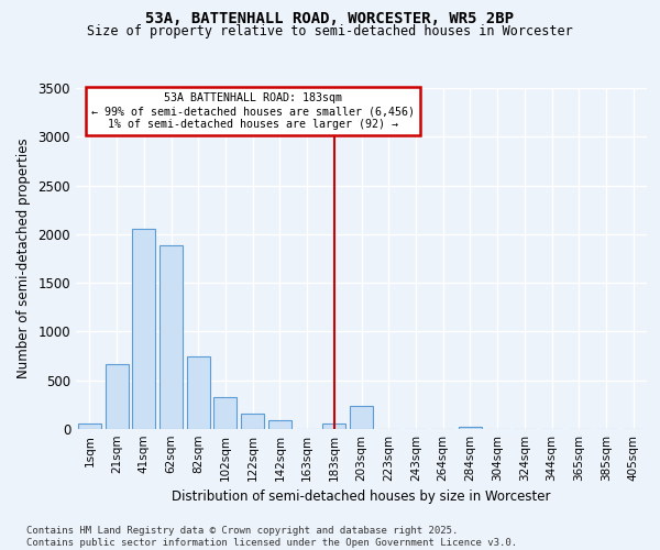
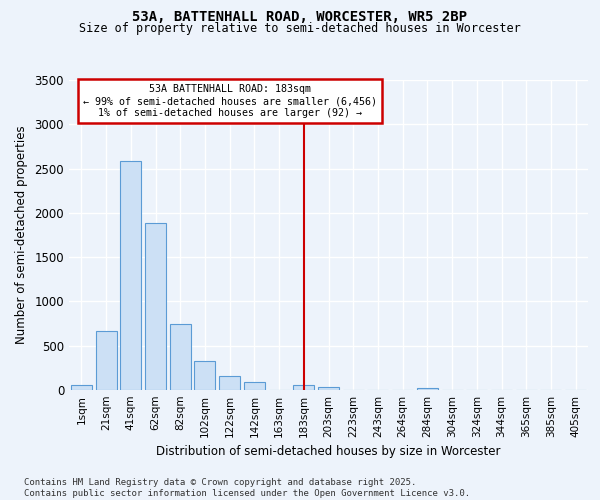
41sqm: 2060 -> 2590
203sqm: 240 -> 30
